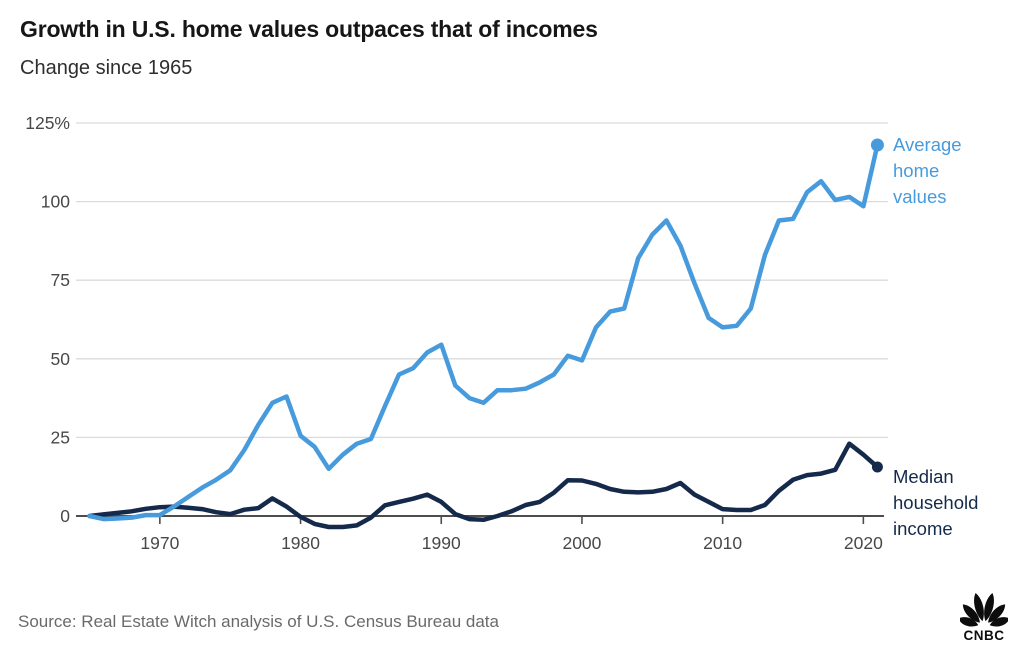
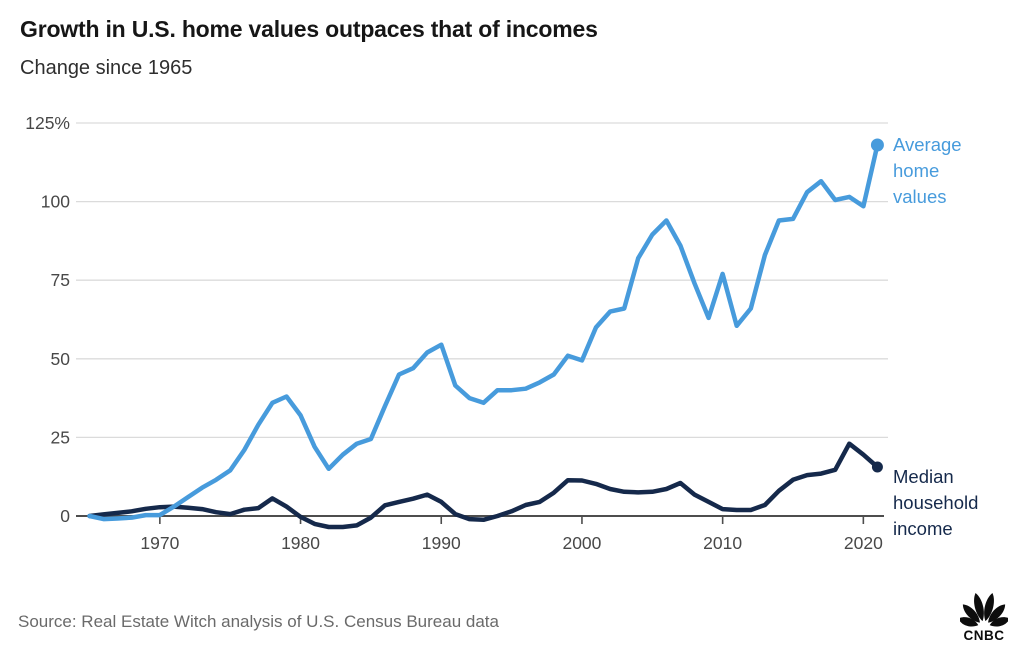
Average home values/1980: 26% -> 32%
Average home values/2010: 60% -> 77%
